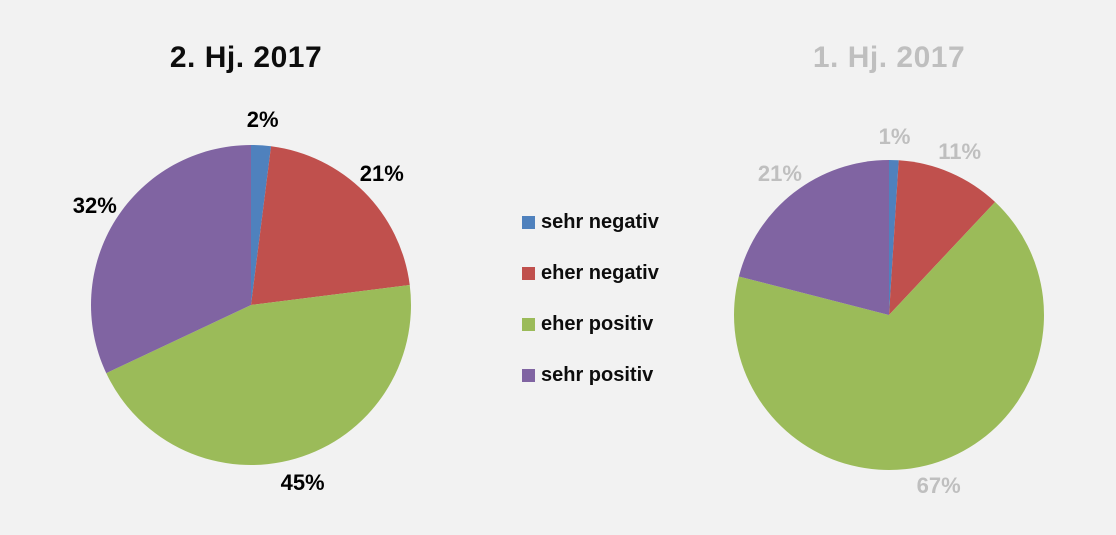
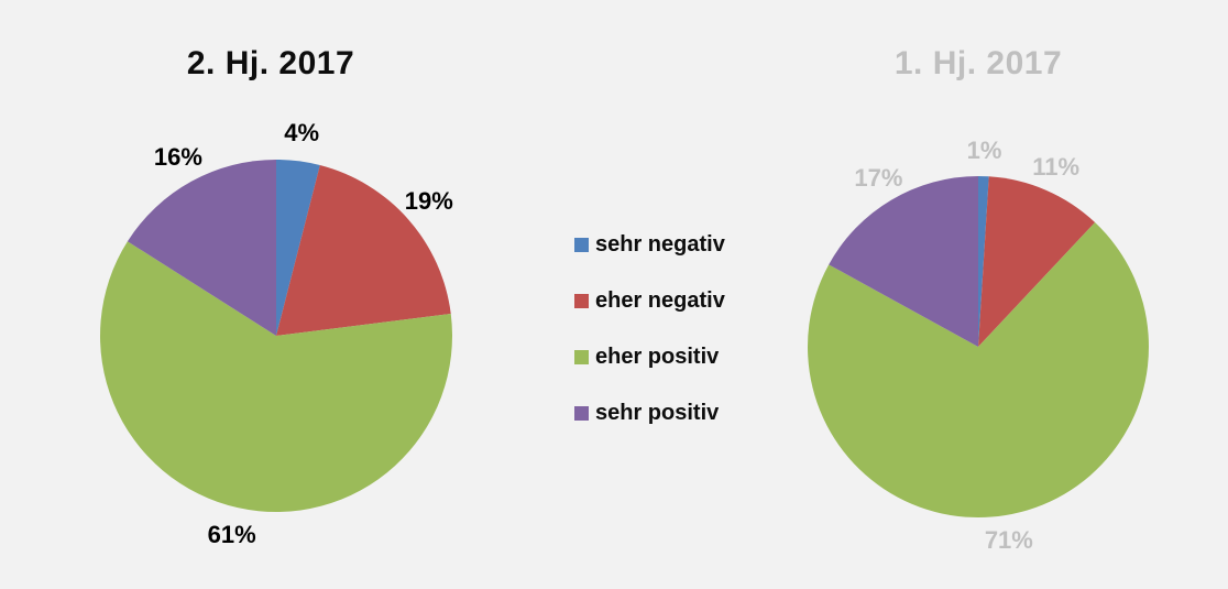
2. Hj. 2017/sehr negativ: 2% -> 4%
2. Hj. 2017/eher negativ: 21% -> 19%
2. Hj. 2017/eher positiv: 45% -> 61%
2. Hj. 2017/sehr positiv: 32% -> 16%
1. Hj. 2017/eher positiv: 67% -> 71%
1. Hj. 2017/sehr positiv: 21% -> 17%
